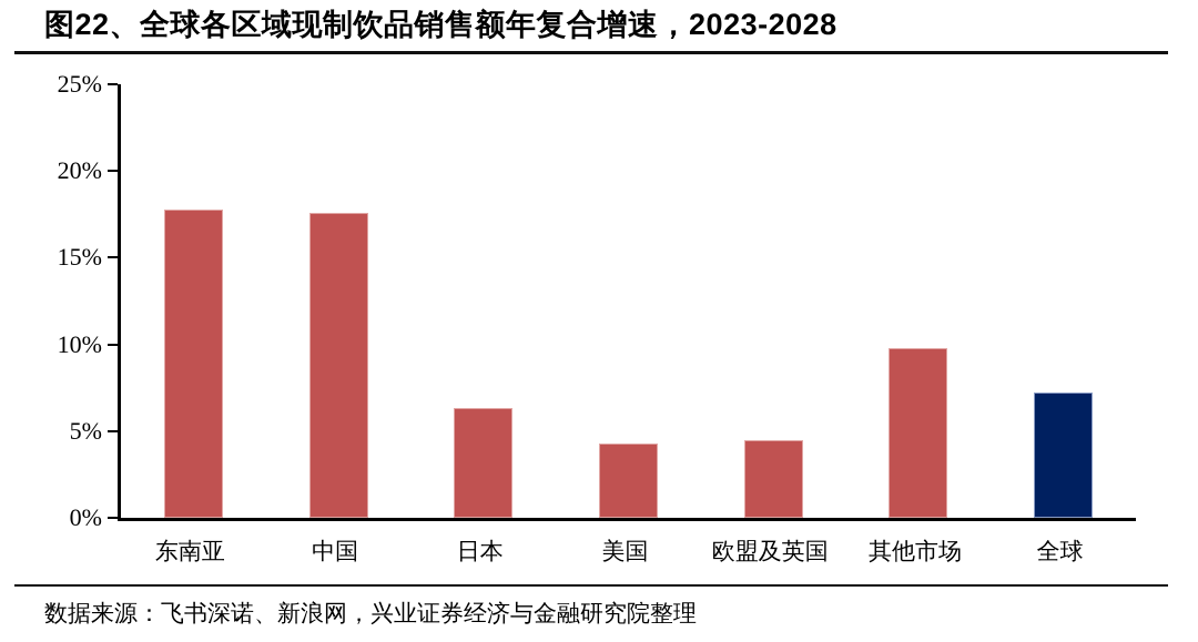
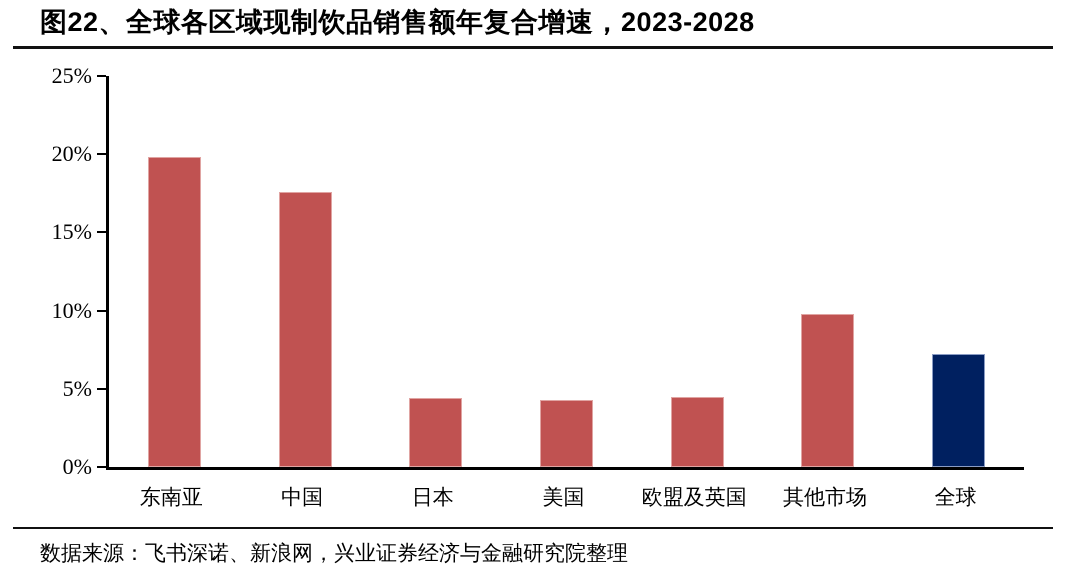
东南亚: 17.8% -> 19.8%
日本: 6.3% -> 4.4%
